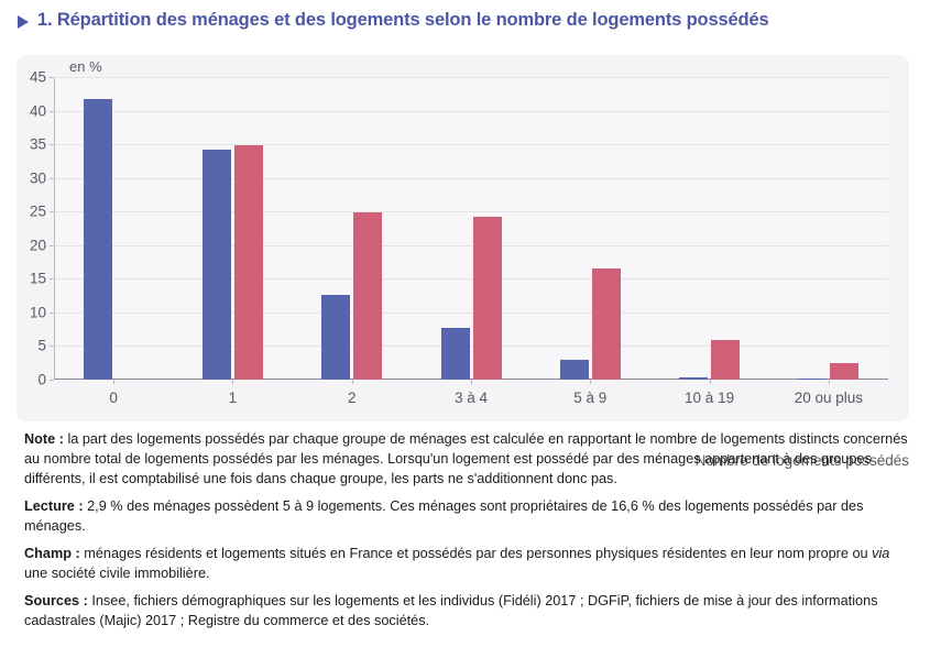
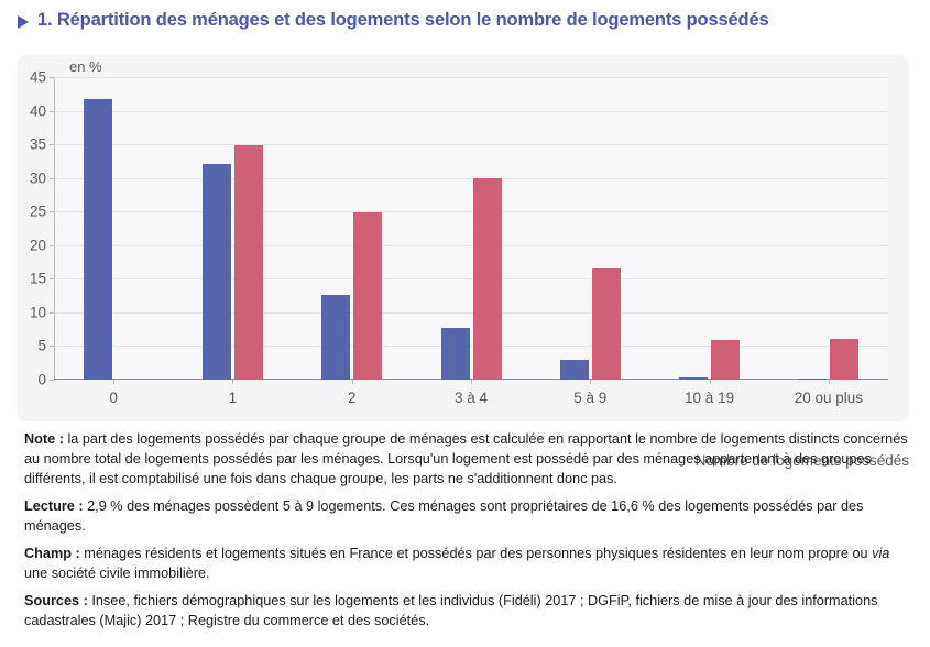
Ménages/1: 34 -> 32
Logements/3 à 4: 24 -> 30
Logements/20 ou plus: 2 -> 6
